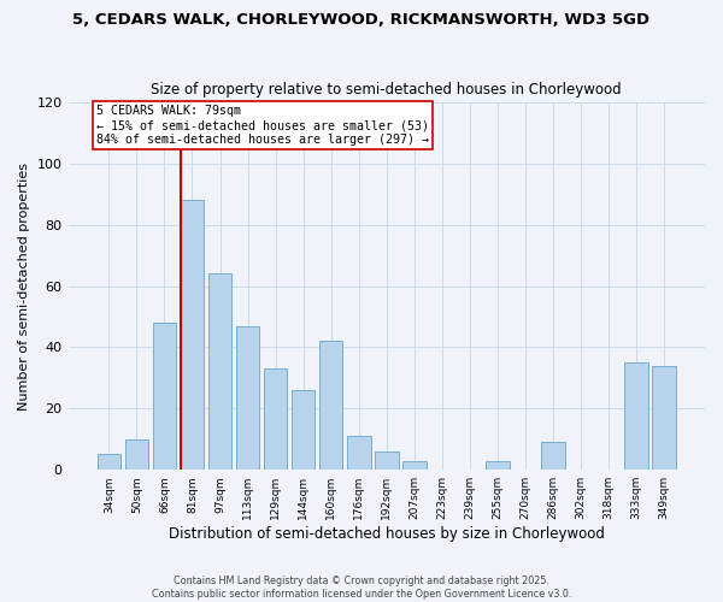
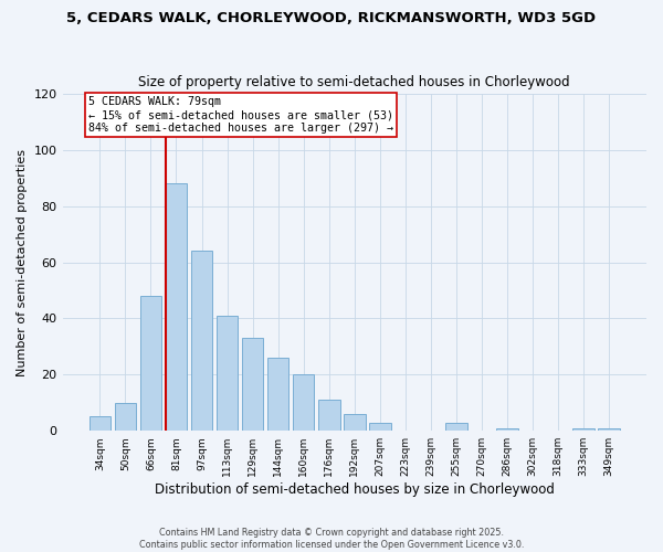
113sqm: 47 -> 41
160sqm: 42 -> 20
286sqm: 9 -> 1
333sqm: 35 -> 1
349sqm: 34 -> 1
